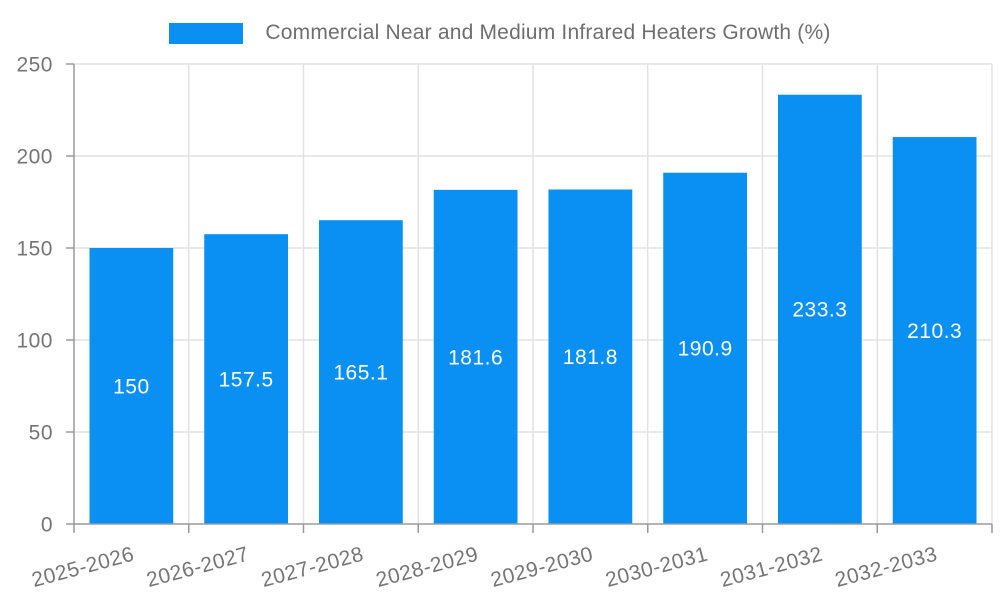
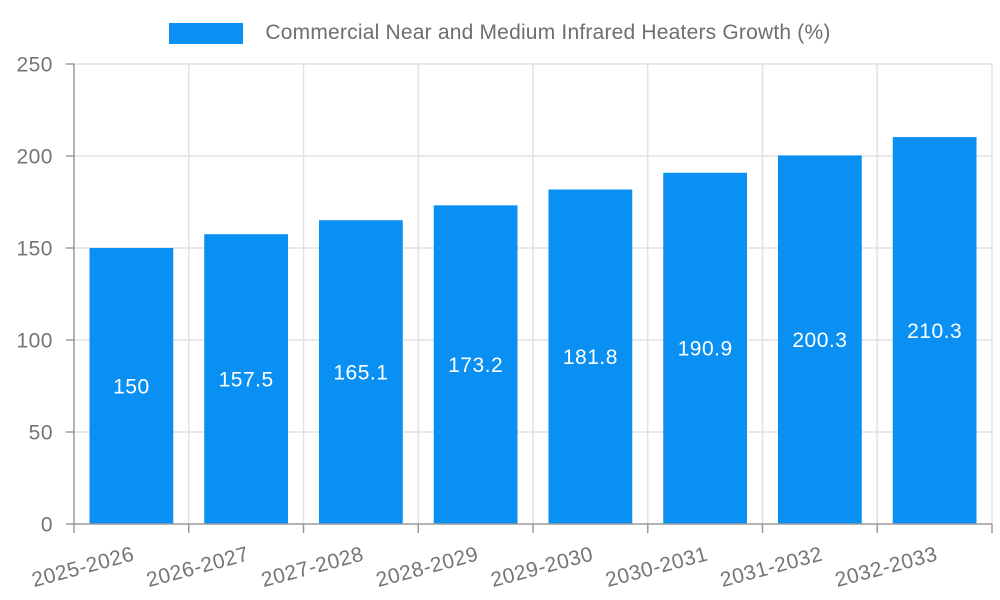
2028-2029: 181.6 -> 173.2
2031-2032: 233.3 -> 200.3
